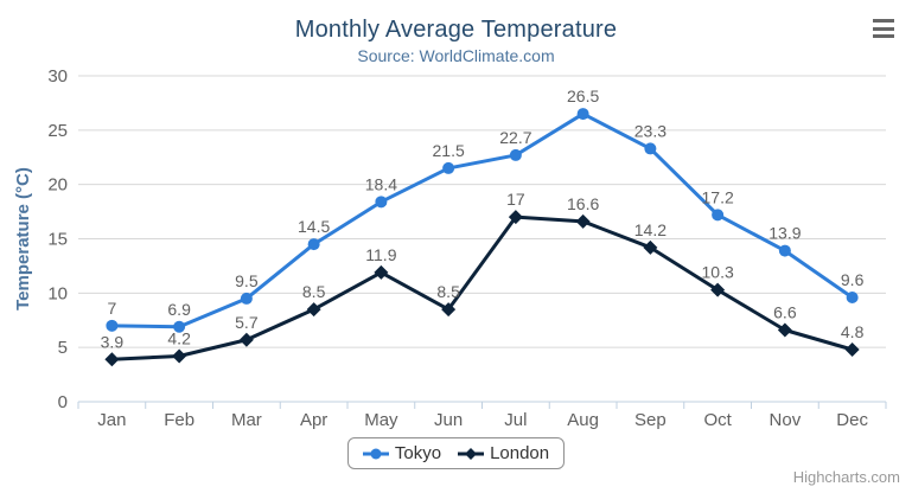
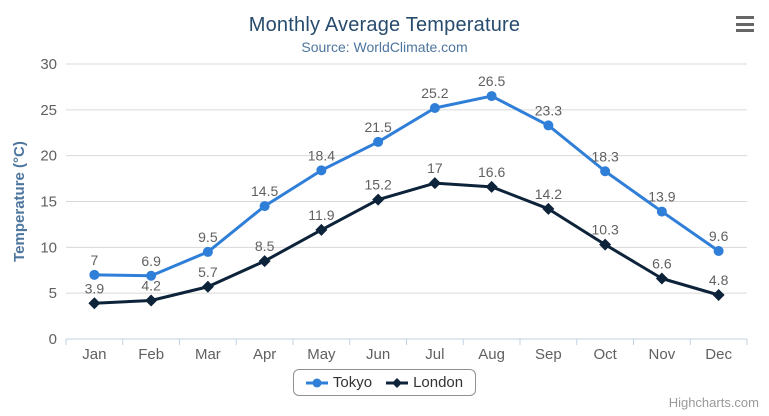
London/Jun: 8.5 -> 15.2
Tokyo/Jul: 22.7 -> 25.2
Tokyo/Oct: 17.2 -> 18.3
